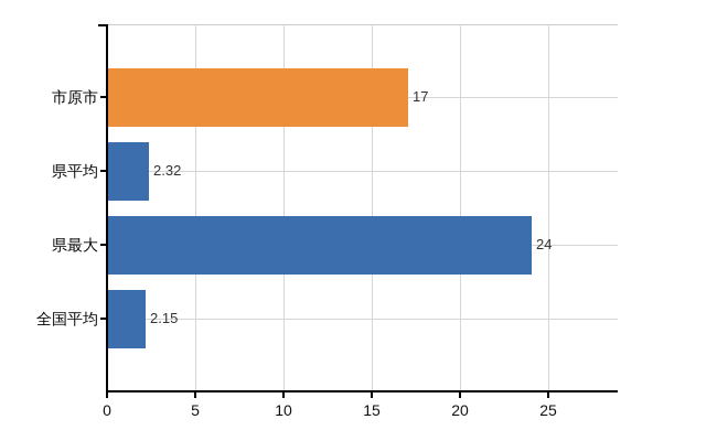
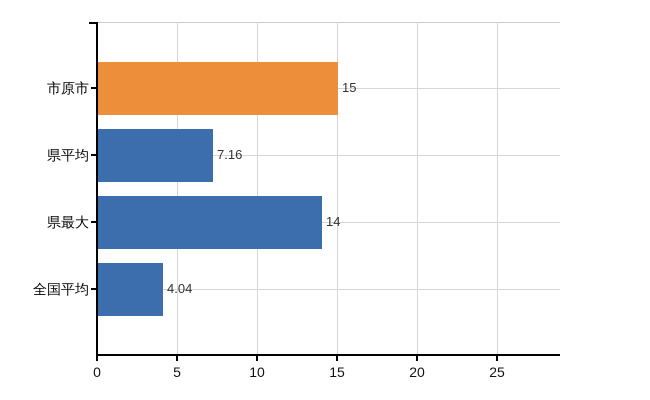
市原市: 17 -> 15
県平均: 2.32 -> 7.16
県最大: 24 -> 14
全国平均: 2.15 -> 4.04
